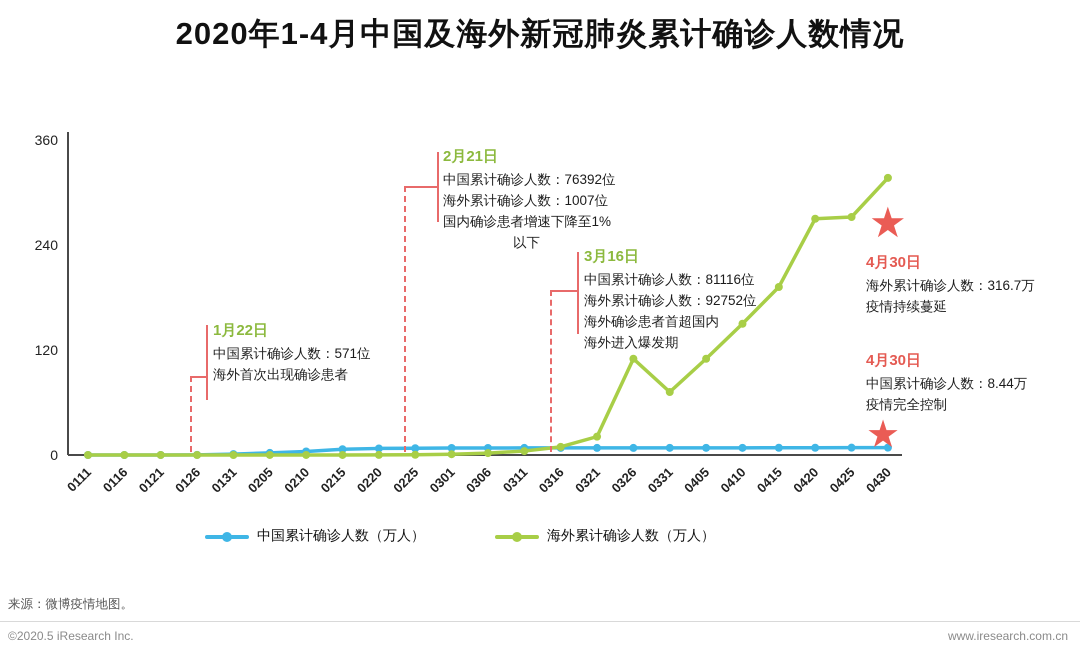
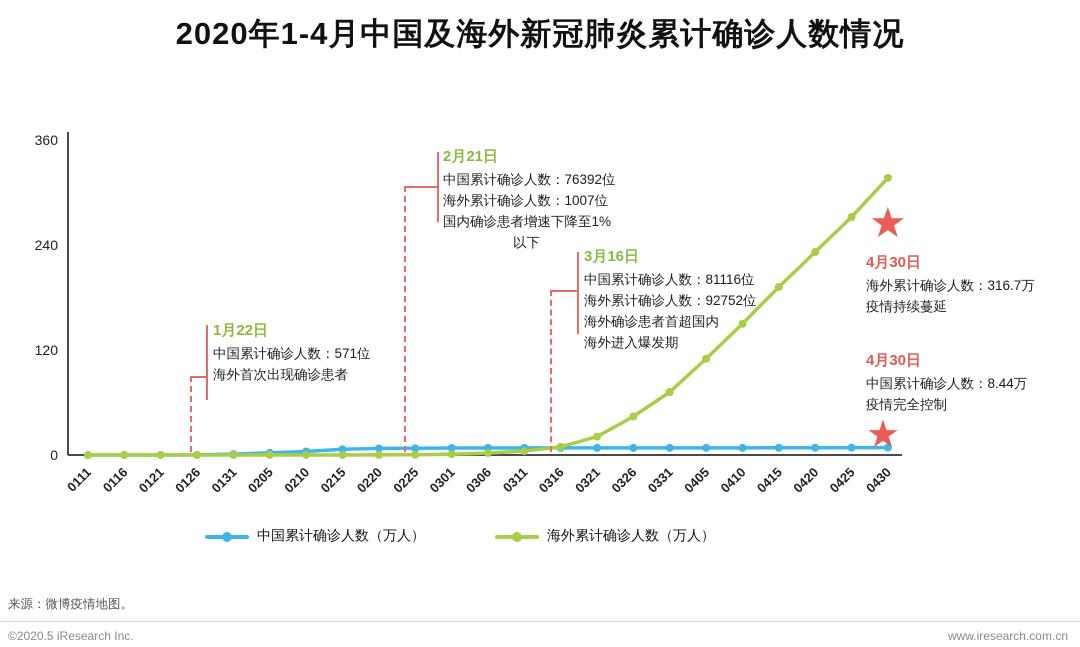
海外累计确诊人数（万人）/0326: 110 -> 40
海外累计确诊人数（万人）/0420: 270 -> 230
